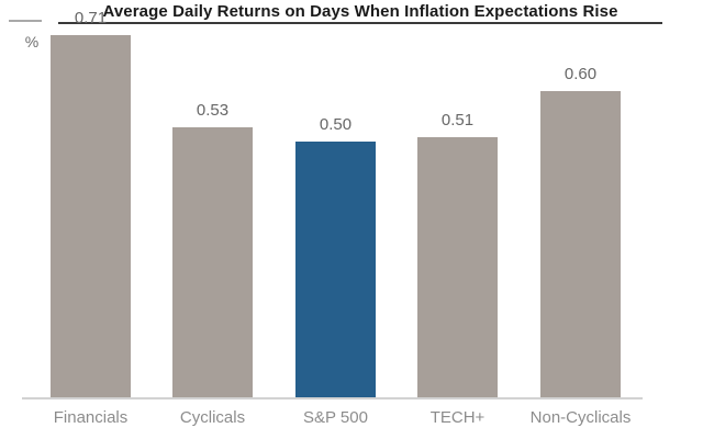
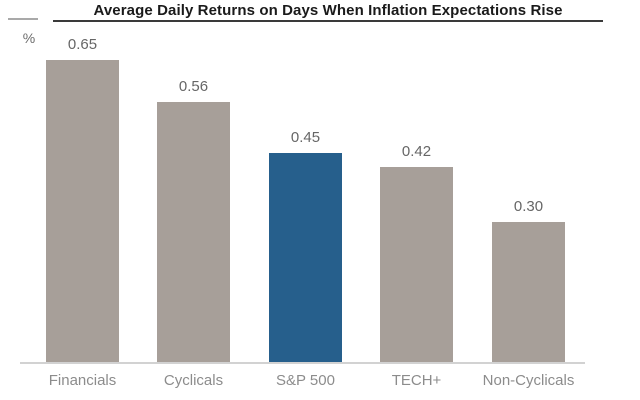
Financials: 0.71 -> 0.65
Cyclicals: 0.53 -> 0.56
S&P 500: 0.50 -> 0.45
TECH+: 0.51 -> 0.42
Non-Cyclicals: 0.60 -> 0.30
